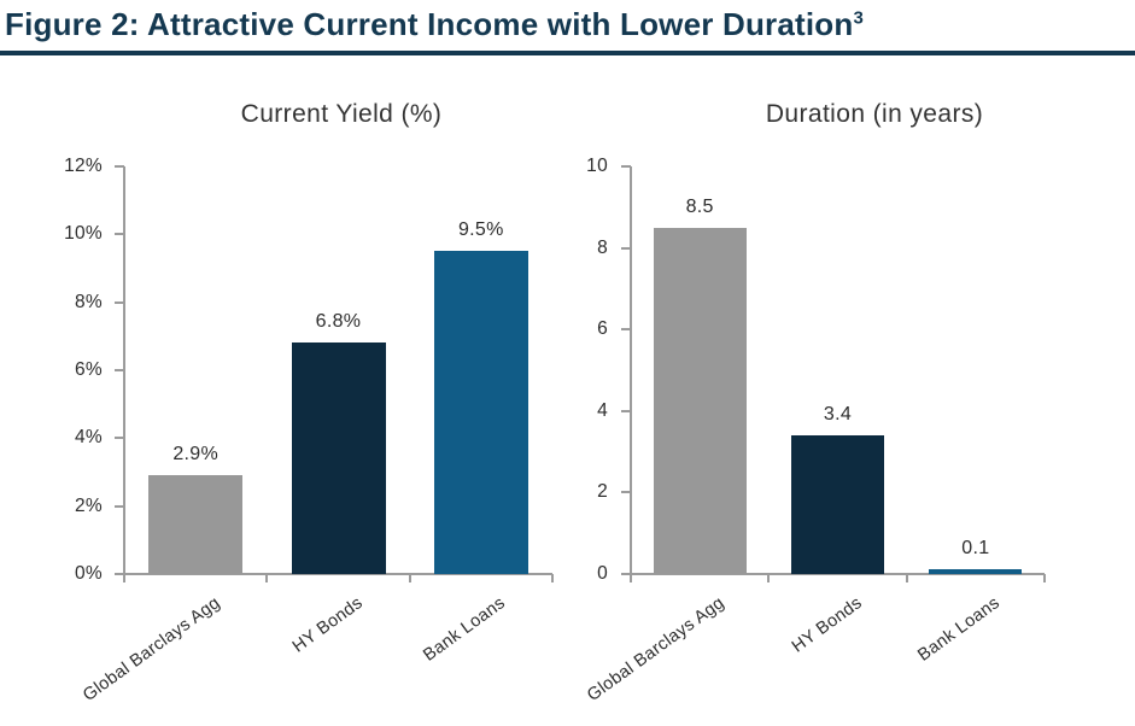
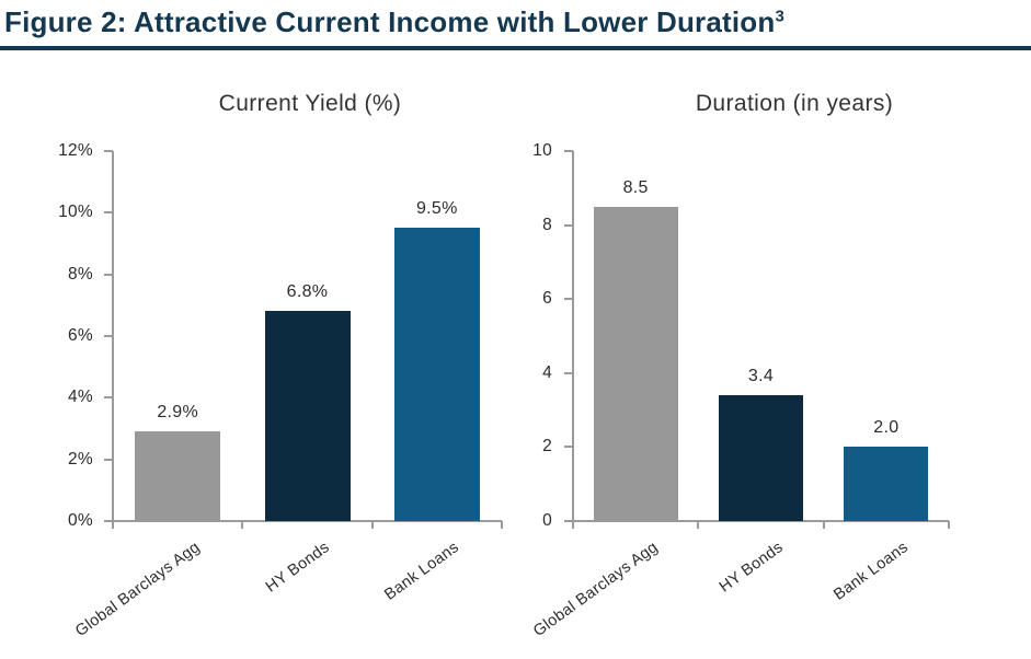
Duration (in years)/Bank Loans: 0.1 -> 2.0
